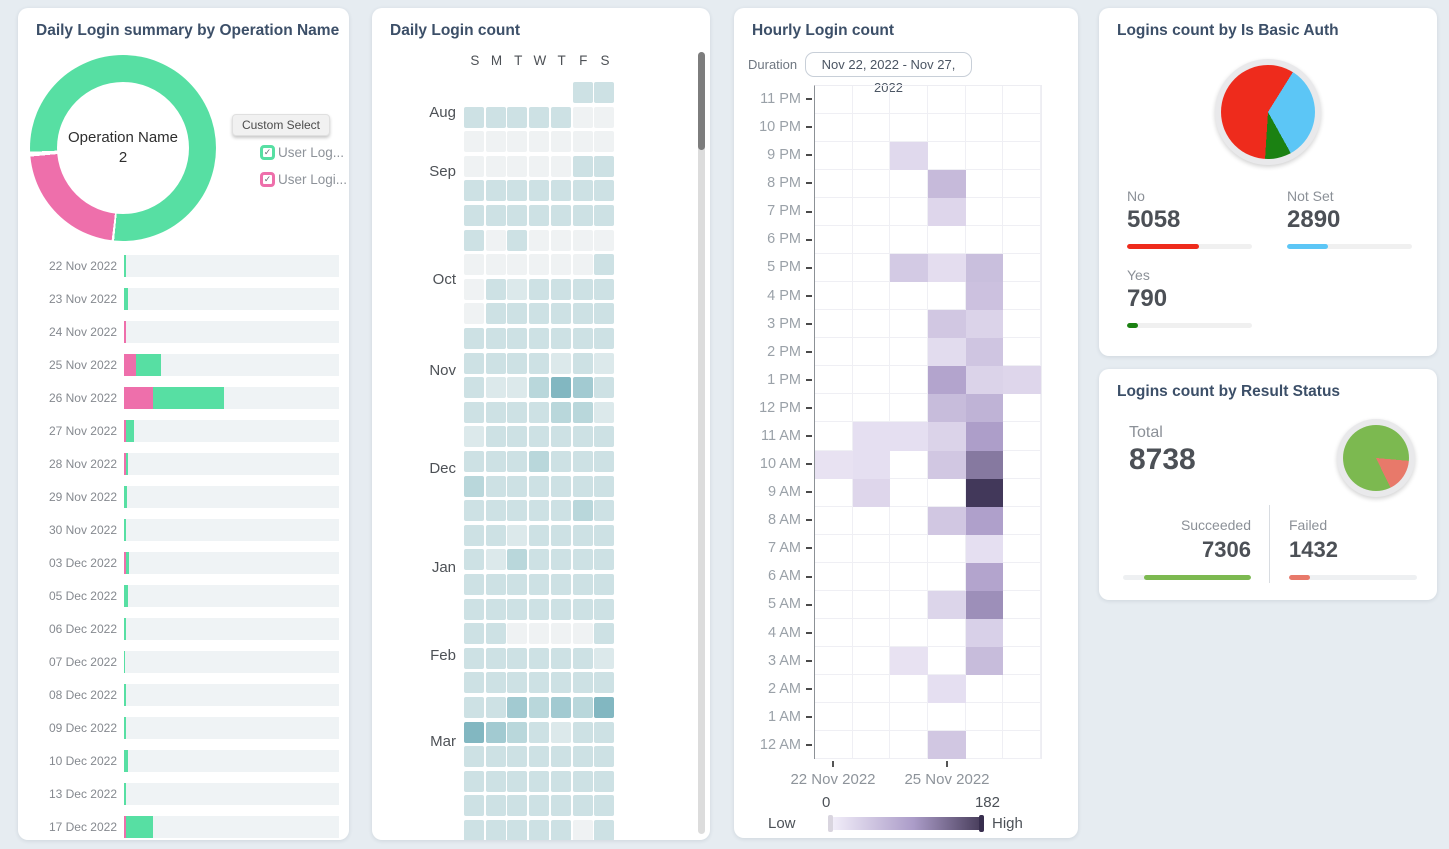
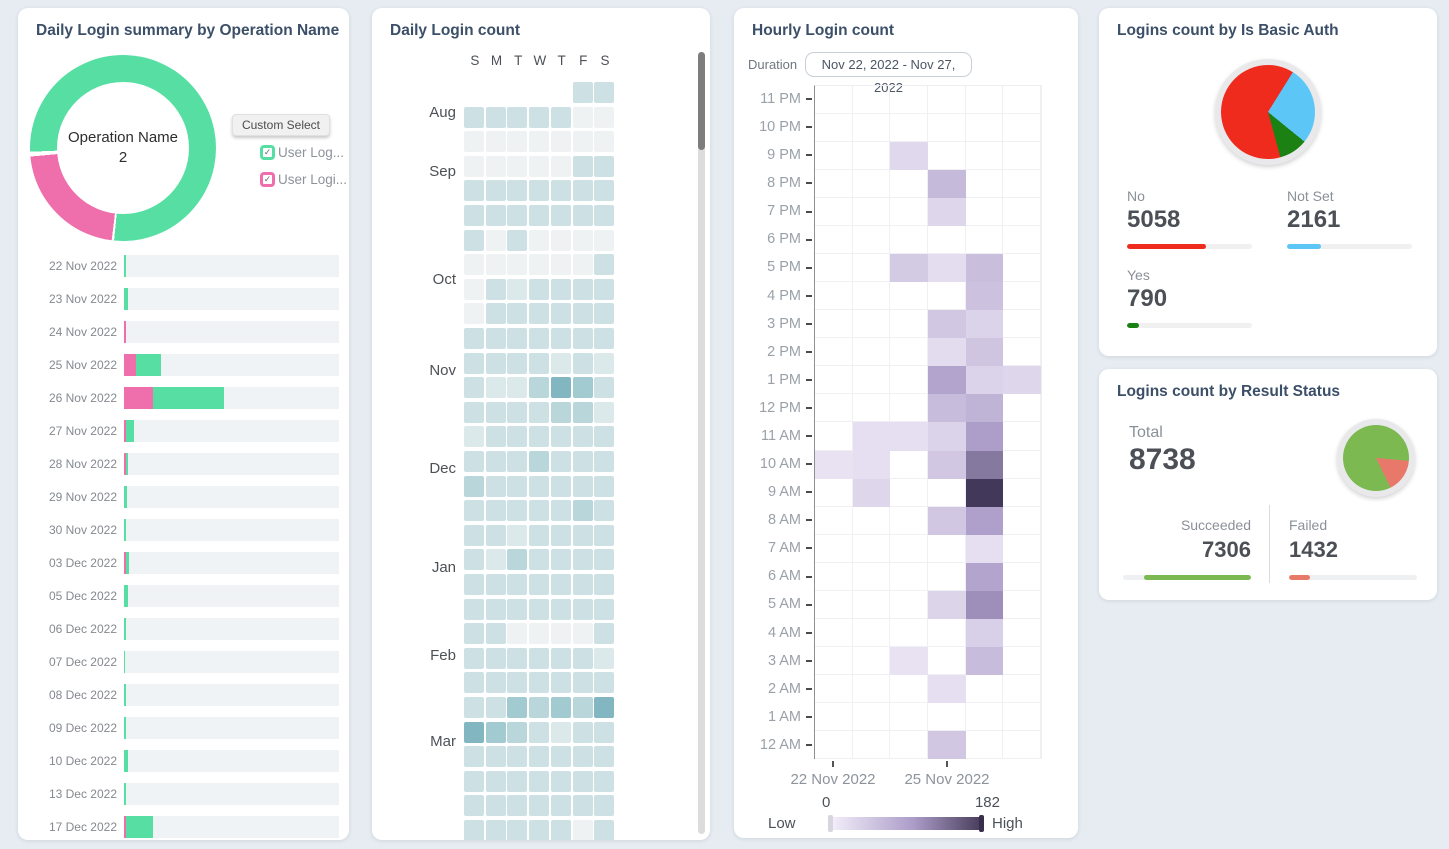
Logins count by Is Basic Auth/Not Set: 2890 -> 2161
